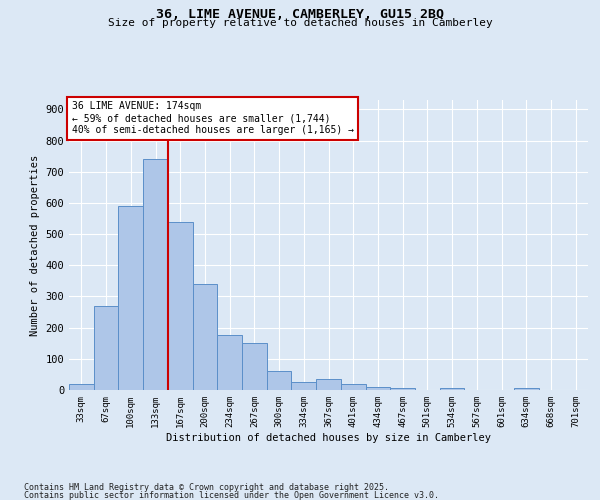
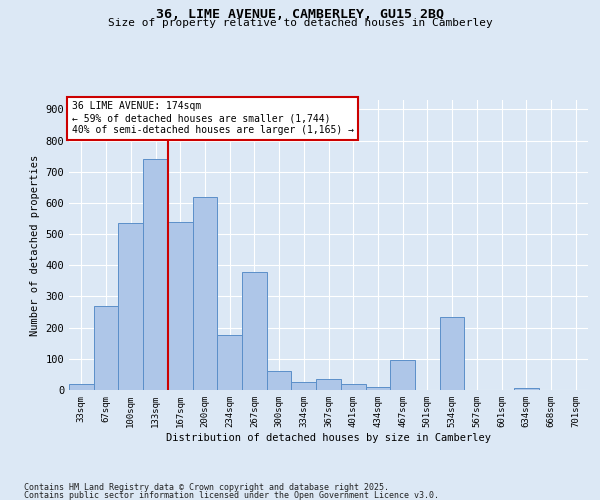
100sqm: 590 -> 535
200sqm: 340 -> 620
267sqm: 150 -> 380
467sqm: 5 -> 95
534sqm: 5 -> 235
